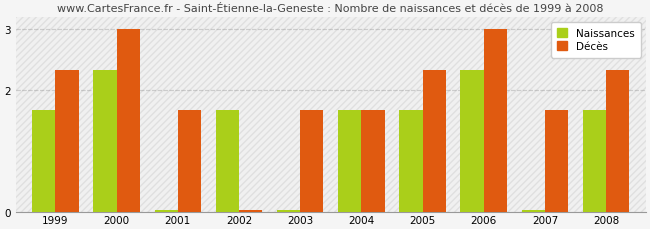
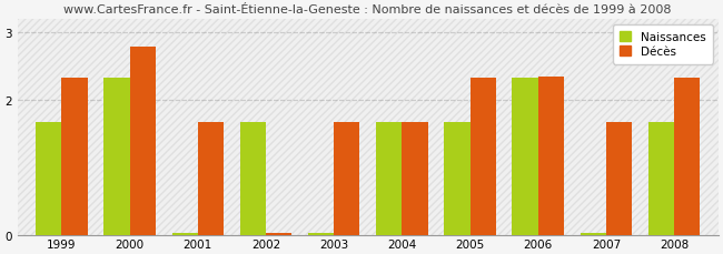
Décès/2000: 3.00 -> 2.78
Décès/2006: 3.00 -> 2.34
